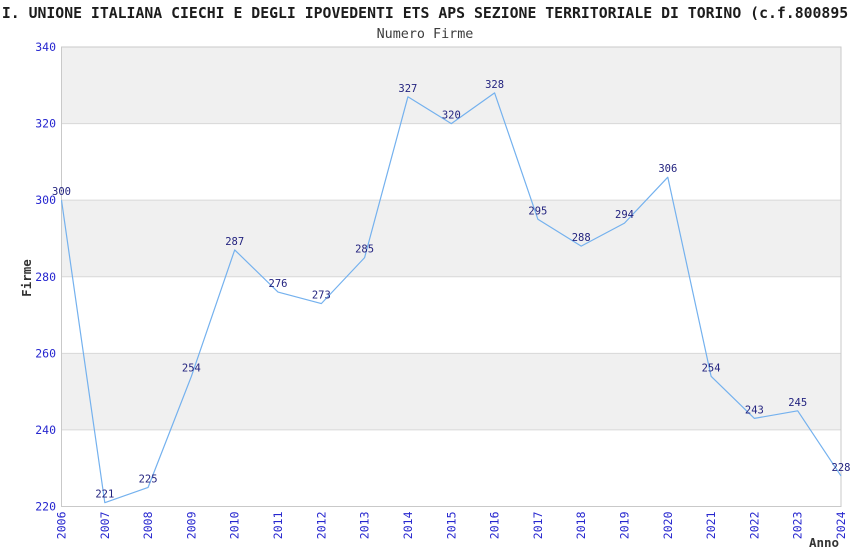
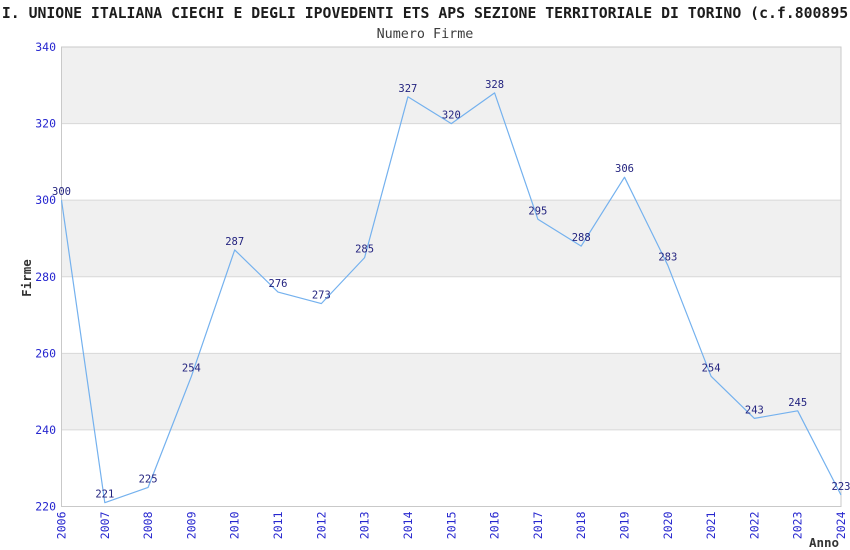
2019: 294 -> 306
2020: 306 -> 283
2024: 228 -> 223
